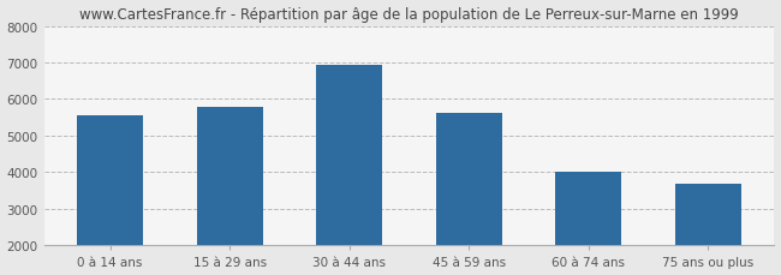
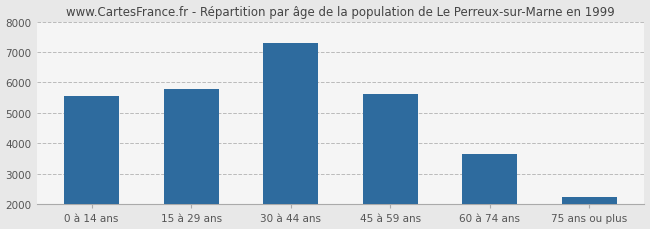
30 à 44 ans: 6950 -> 7300
60 à 74 ans: 4000 -> 3650
75 ans ou plus: 3700 -> 2230
